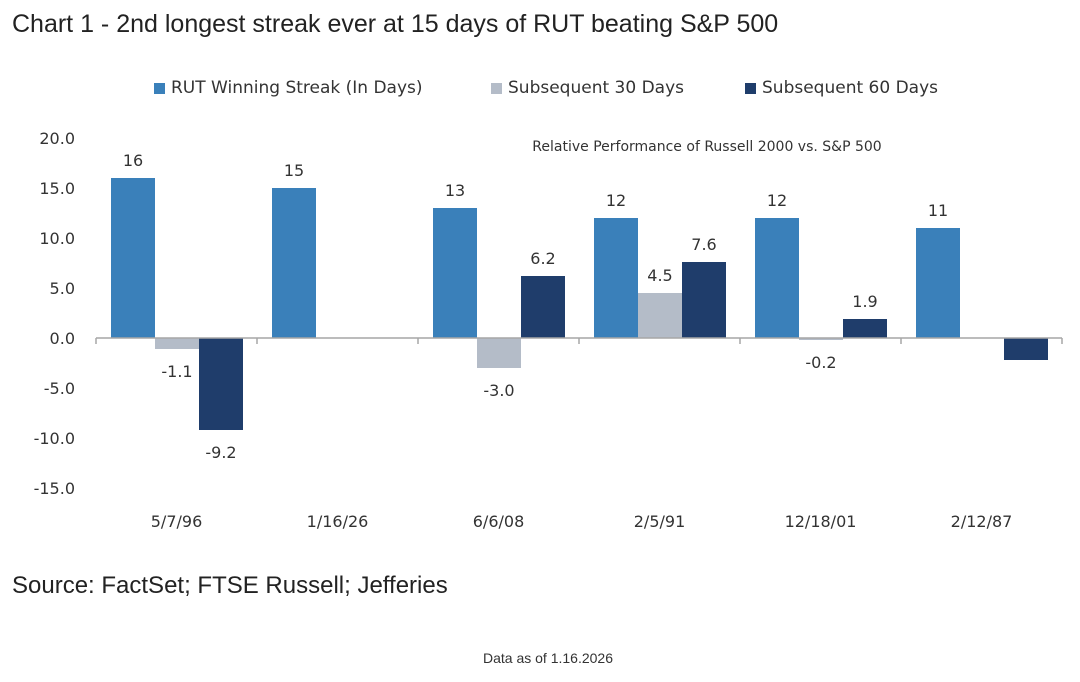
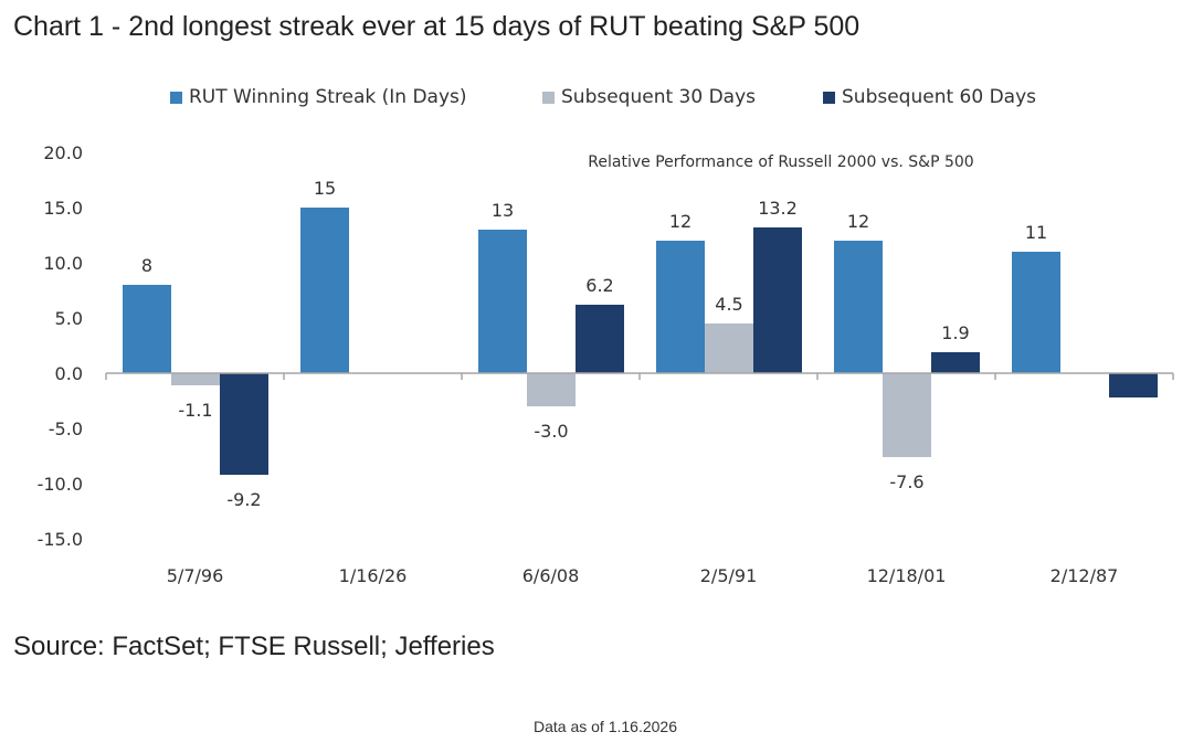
RUT Winning Streak (In Days)/5/7/96: 16 -> 8
Subsequent 60 Days/2/5/91: 7.6 -> 13.2
Subsequent 30 Days/12/18/01: -0.2 -> -7.6
